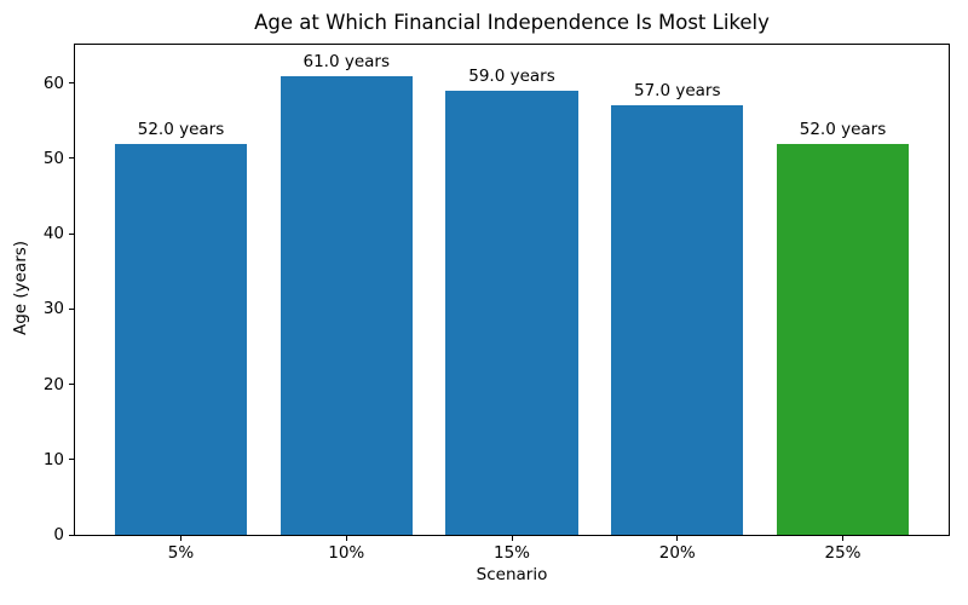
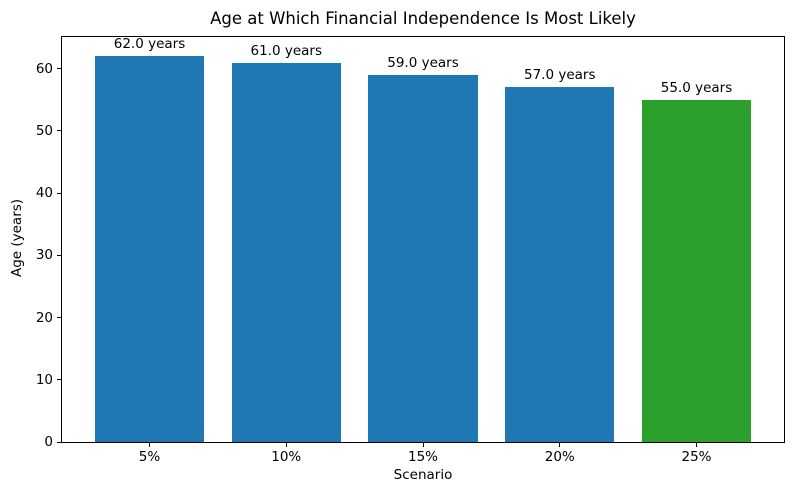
5%: 52.0 -> 62.0
25%: 52.0 -> 55.0
